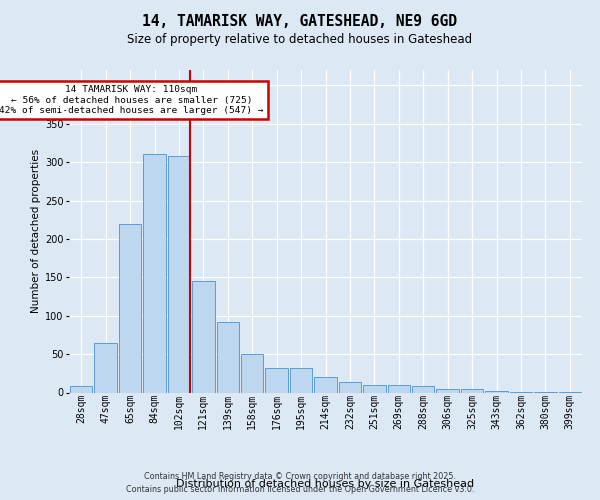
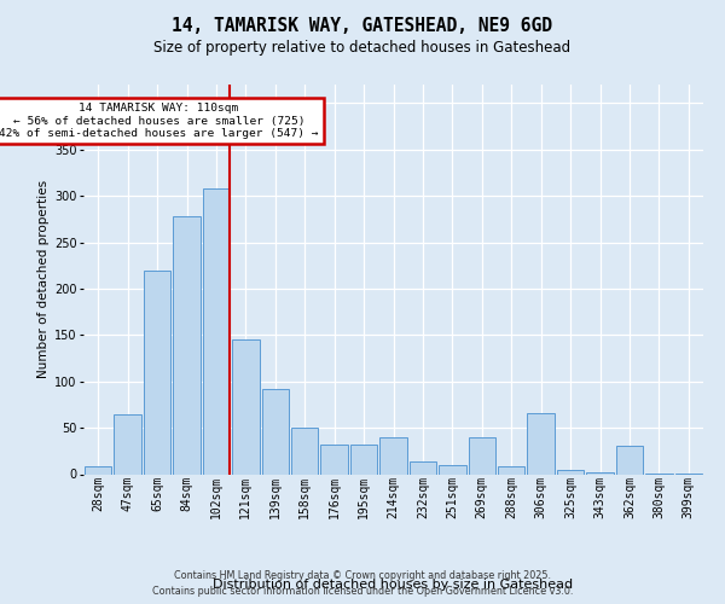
84sqm: 310 -> 278
214sqm: 20 -> 40
269sqm: 10 -> 40
306sqm: 4 -> 66
362sqm: 1 -> 30
